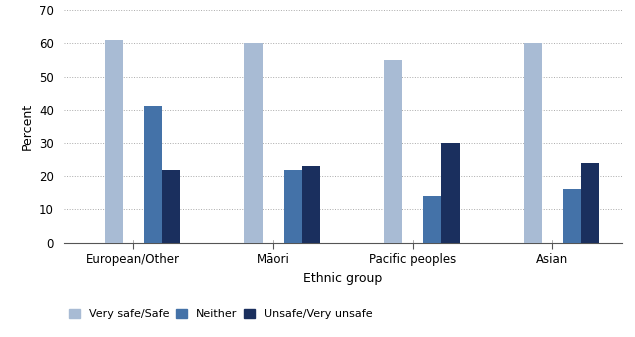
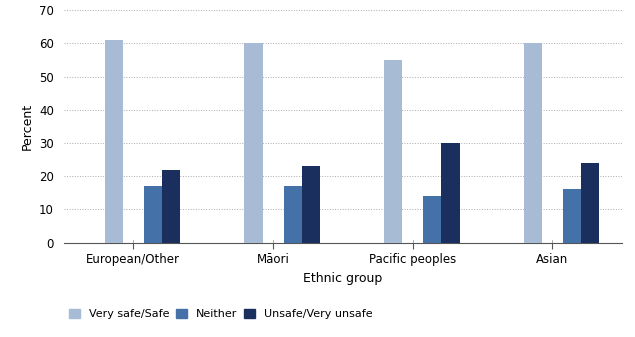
Neither/European/Other: 41 -> 17
Neither/Māori: 22 -> 17
